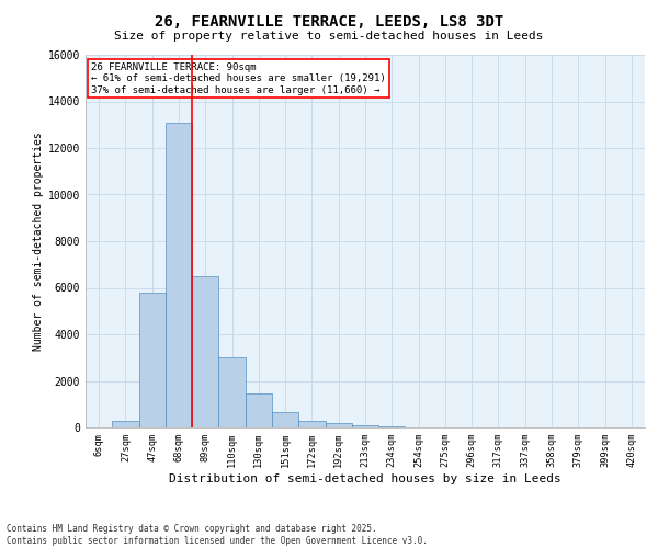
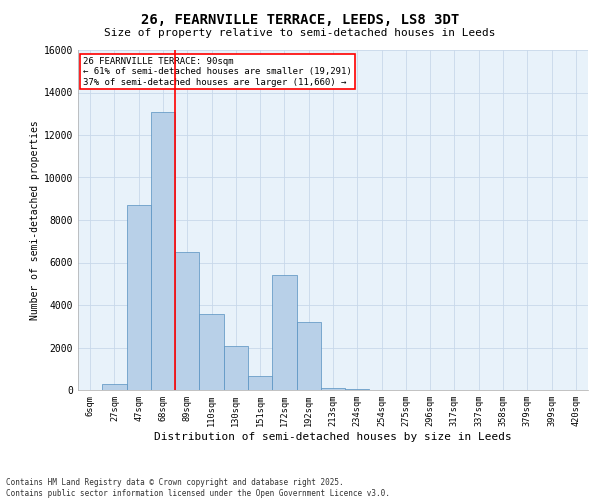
47sqm: 5800 -> 8700
110sqm: 3000 -> 3600
130sqm: 1450 -> 2050
172sqm: 300 -> 5400
192sqm: 170 -> 3200
